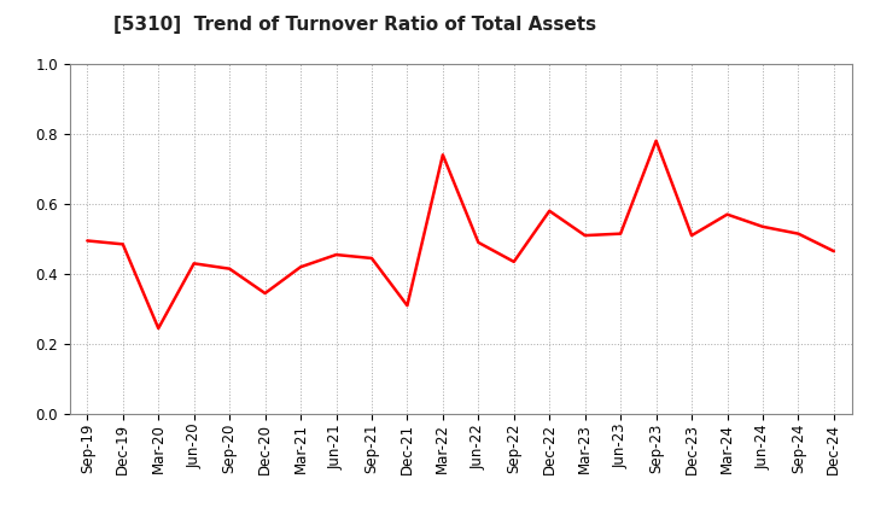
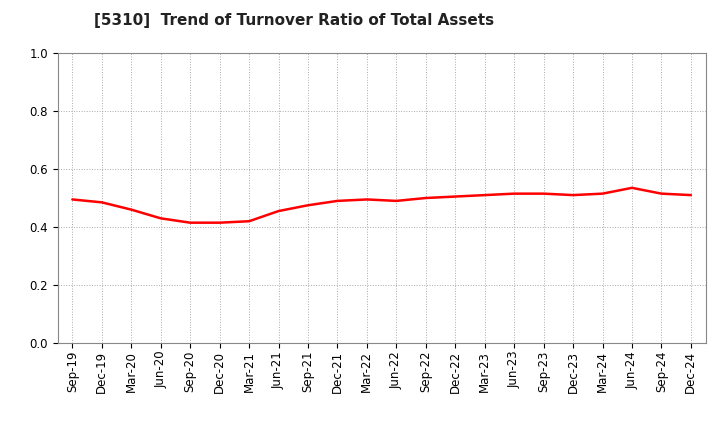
Mar-20: 0.245 -> 0.460
Dec-20: 0.345 -> 0.415
Sep-21: 0.445 -> 0.475
Dec-21: 0.310 -> 0.490
Mar-22: 0.740 -> 0.495
Sep-22: 0.435 -> 0.500
Dec-22: 0.580 -> 0.505
Sep-23: 0.780 -> 0.515
Mar-24: 0.570 -> 0.515
Dec-24: 0.465 -> 0.510
